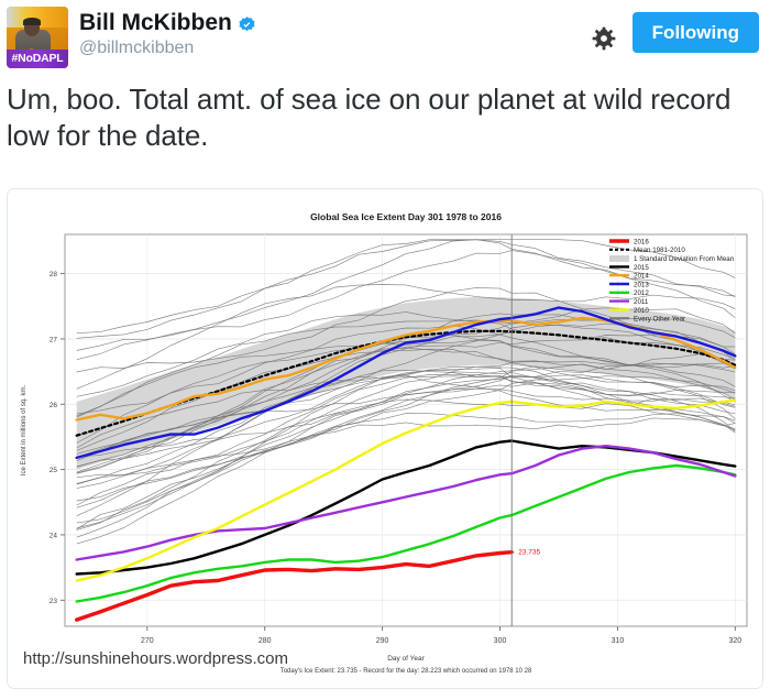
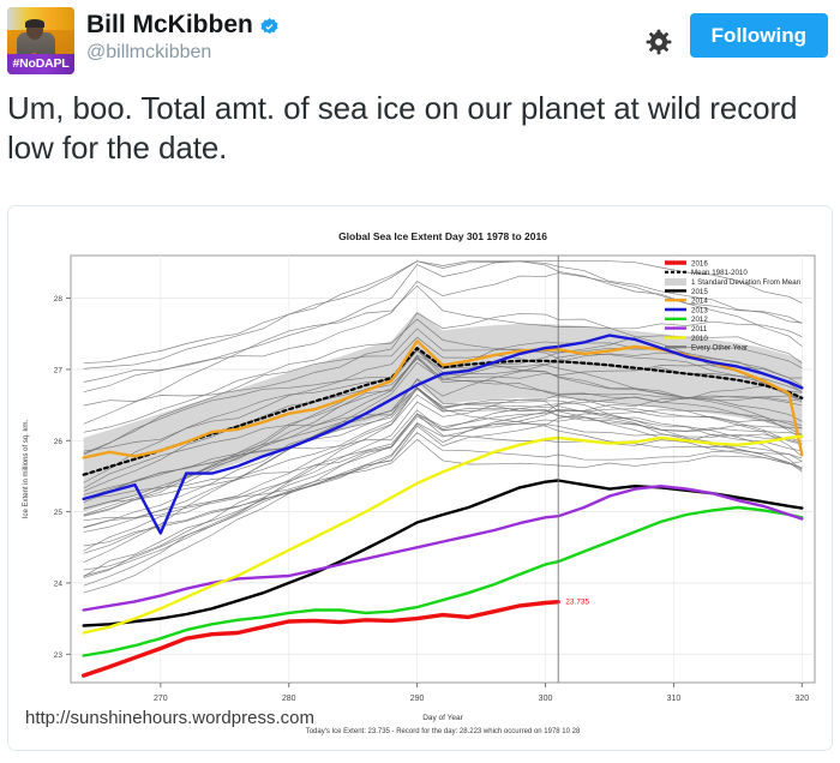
2013/270: 25.5 -> 24.7
Mean 1981-2010/290: 27.0 -> 27.3
2014/290: 27.0 -> 27.4
2014/320: 26.6 -> 25.8
